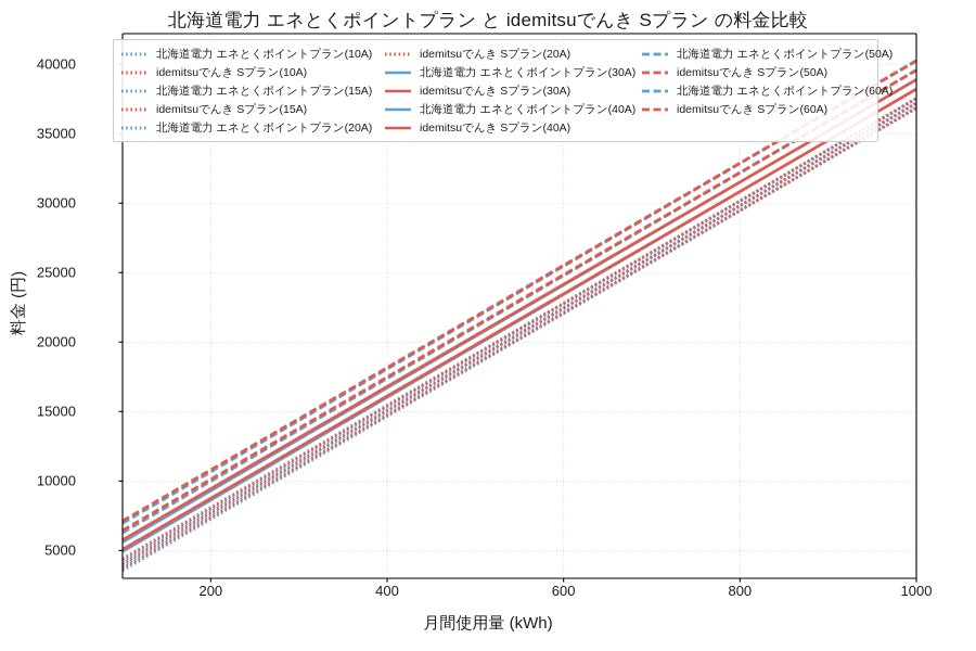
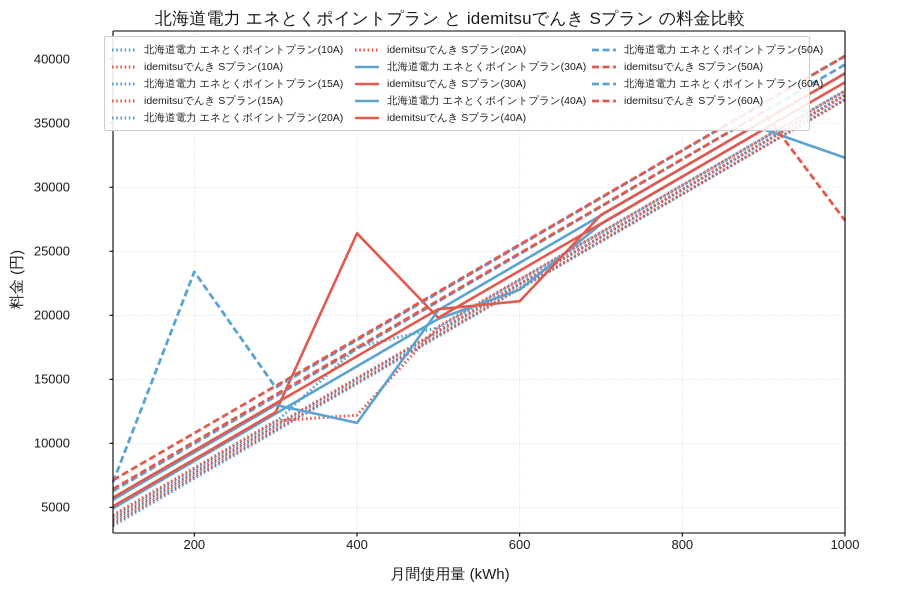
北海道電力 エネとくポイントプラン(60A)/200: 10700 -> 23400
北海道電力 エネとくポイントプラン(20A)/400: 15300 -> 17500
idemitsuでんき Sプラン(20A)/400: 15400 -> 12200
idemitsuでんき Sプラン(30A)/400: 16100 -> 26400
北海道電力 エネとくポイントプラン(40A)/400: 16700 -> 11600
北海道電力 エネとくポイントプラン(30A)/600: 23400 -> 22000
idemitsuでんき Sプラン(40A)/600: 24200 -> 21100
北海道電力 エネとくポイントプラン(30A)/1000: 38200 -> 32300
idemitsuでんき Sプラン(50A)/1000: 39600 -> 27400
